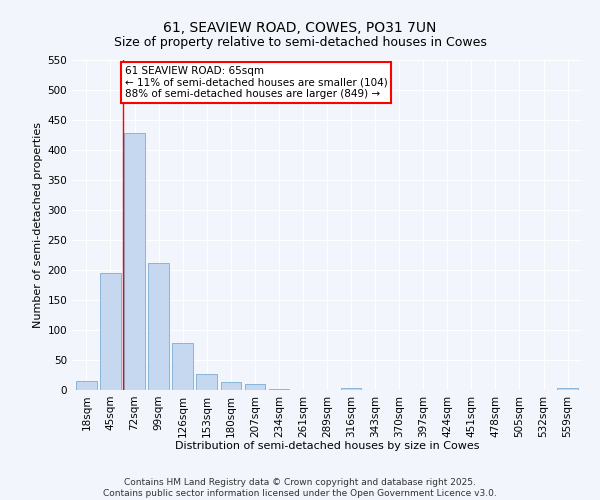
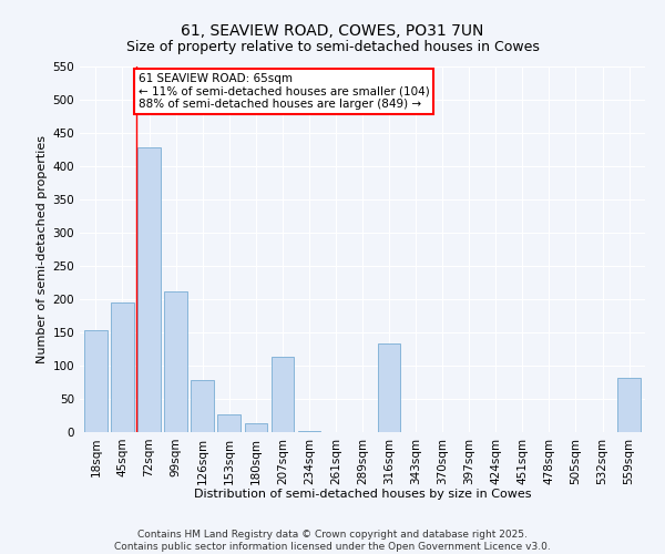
18sqm: 15 -> 154
207sqm: 10 -> 114
316sqm: 4 -> 134
559sqm: 4 -> 82
